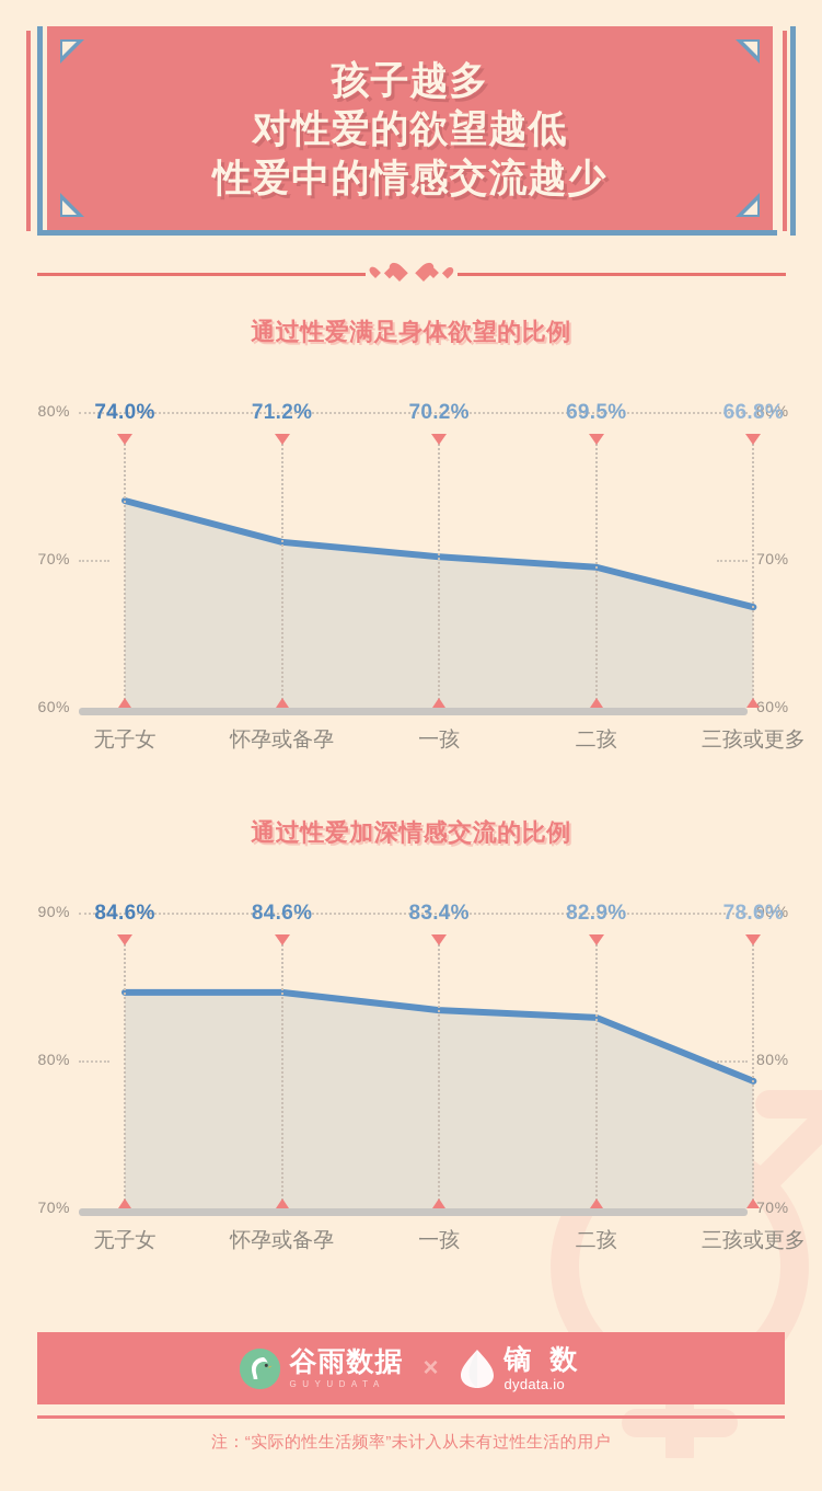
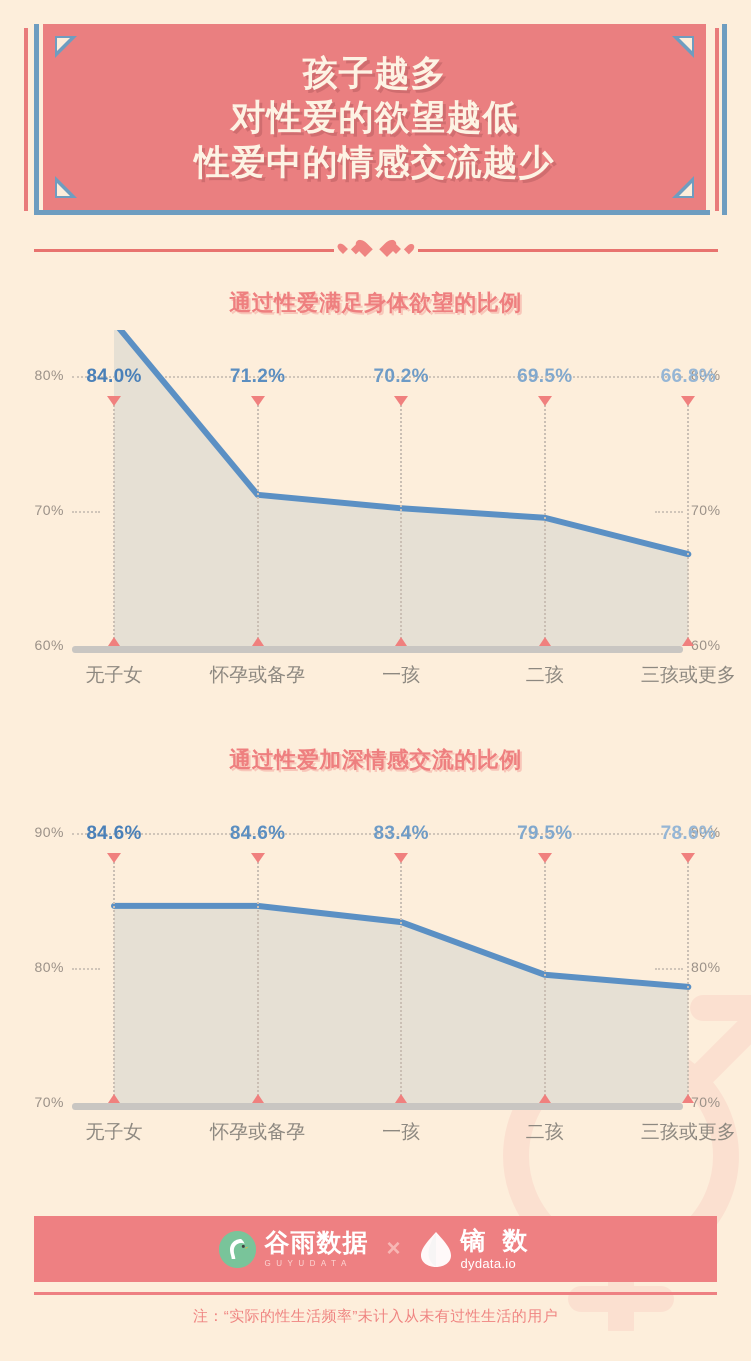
通过性爱满足身体欲望的比例/无子女: 74.0% -> 84.0%
通过性爱加深情感交流的比例/二孩: 82.9% -> 79.5%
